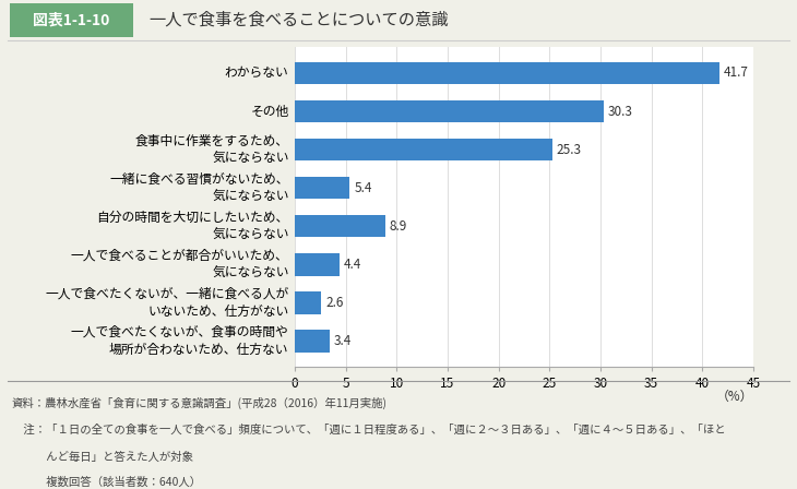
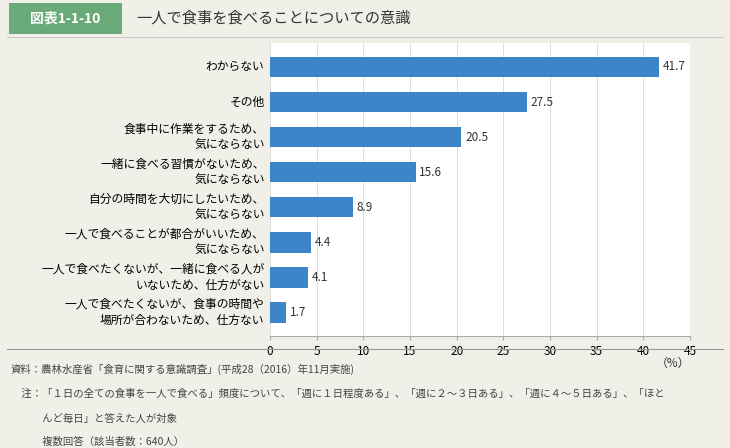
その他: 30.3 -> 27.5
食事中に作業をするため、 気にならない: 25.3 -> 20.5
一緒に食べる習慣がないため、 気にならない: 5.4 -> 15.6
一人で食べたくないが、一緒に食べる人が いないため、仕方がない: 2.6 -> 4.1
一人で食べたくないが、食事の時間や 場所が合わないため、仕方ない: 3.4 -> 1.7
